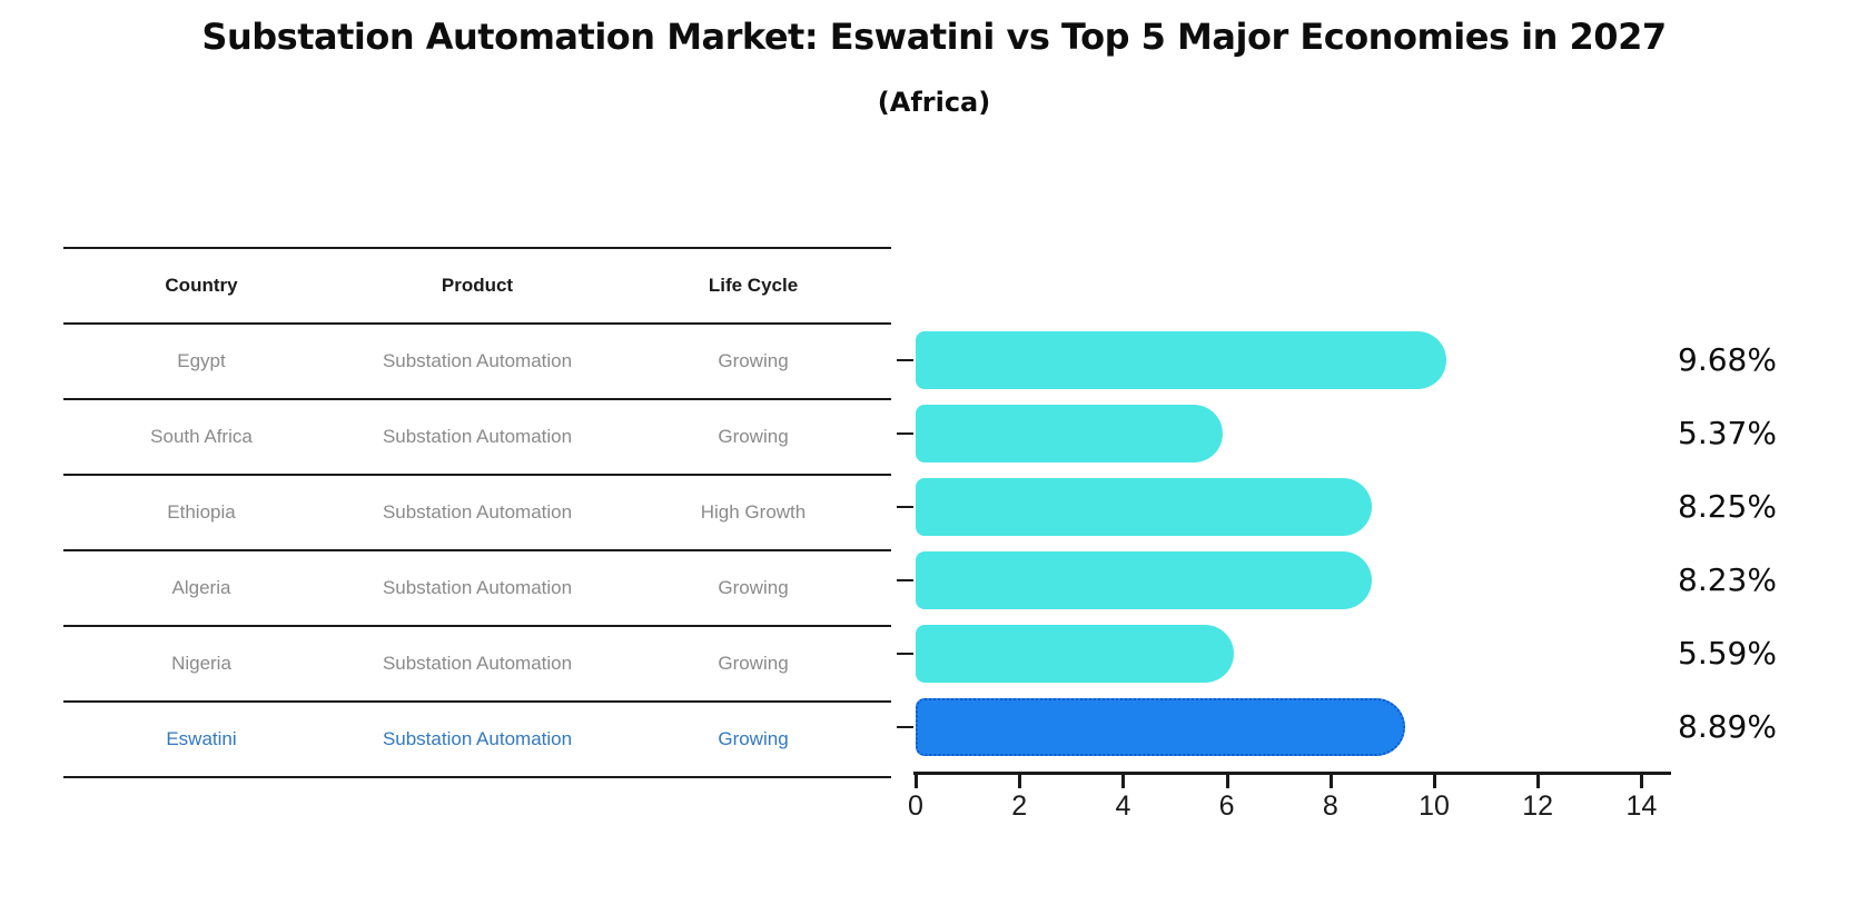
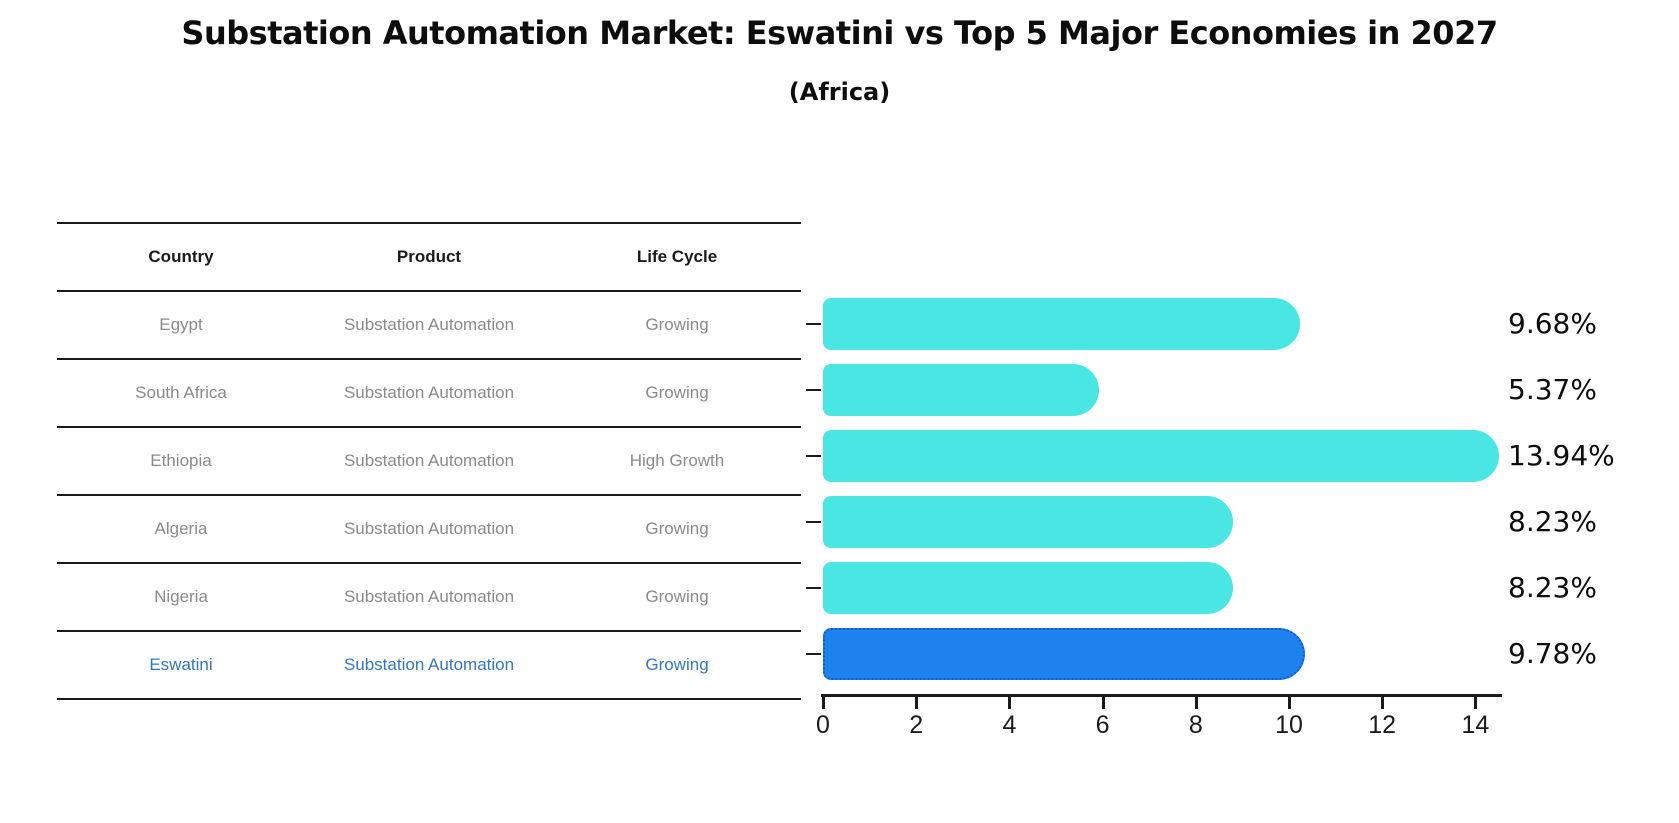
Ethiopia: 8.25% -> 13.94%
Nigeria: 5.59% -> 8.23%
Eswatini: 8.89% -> 9.78%
